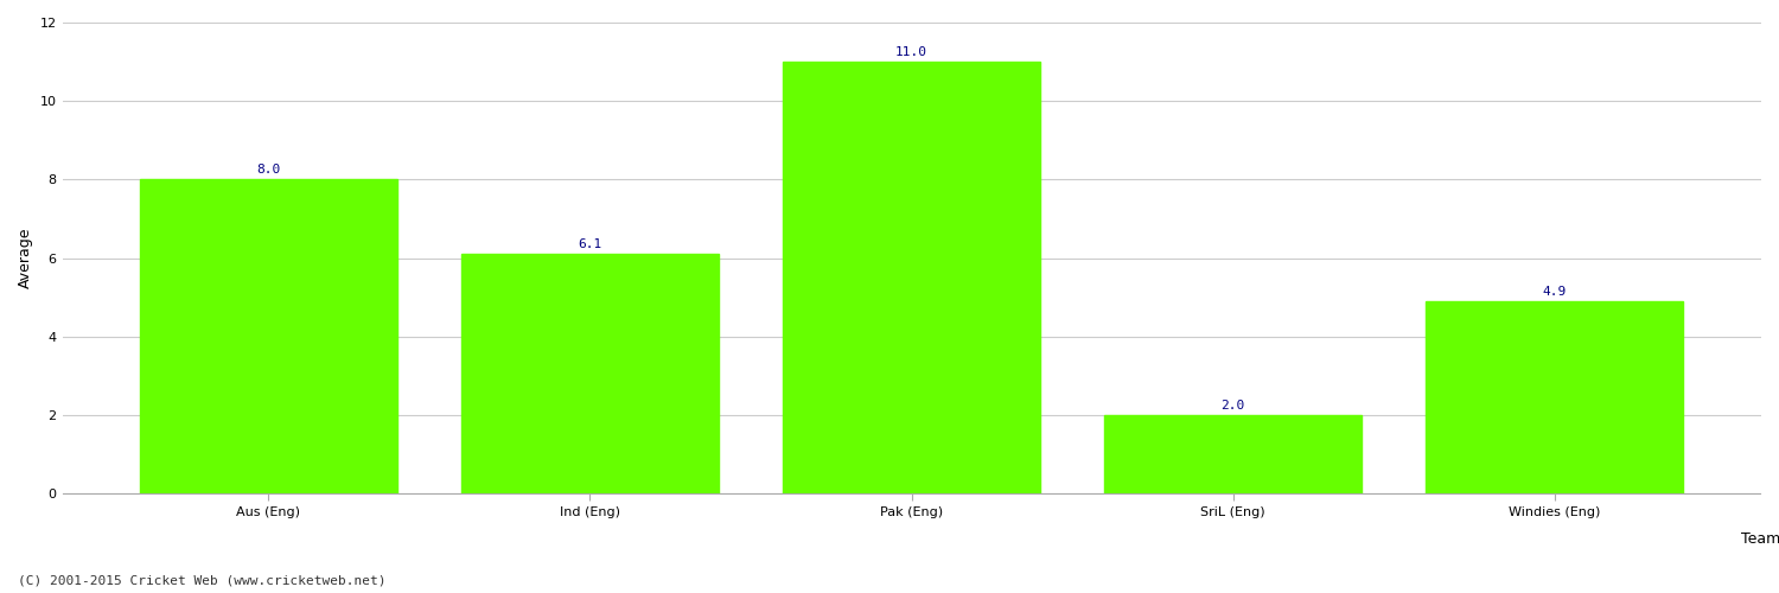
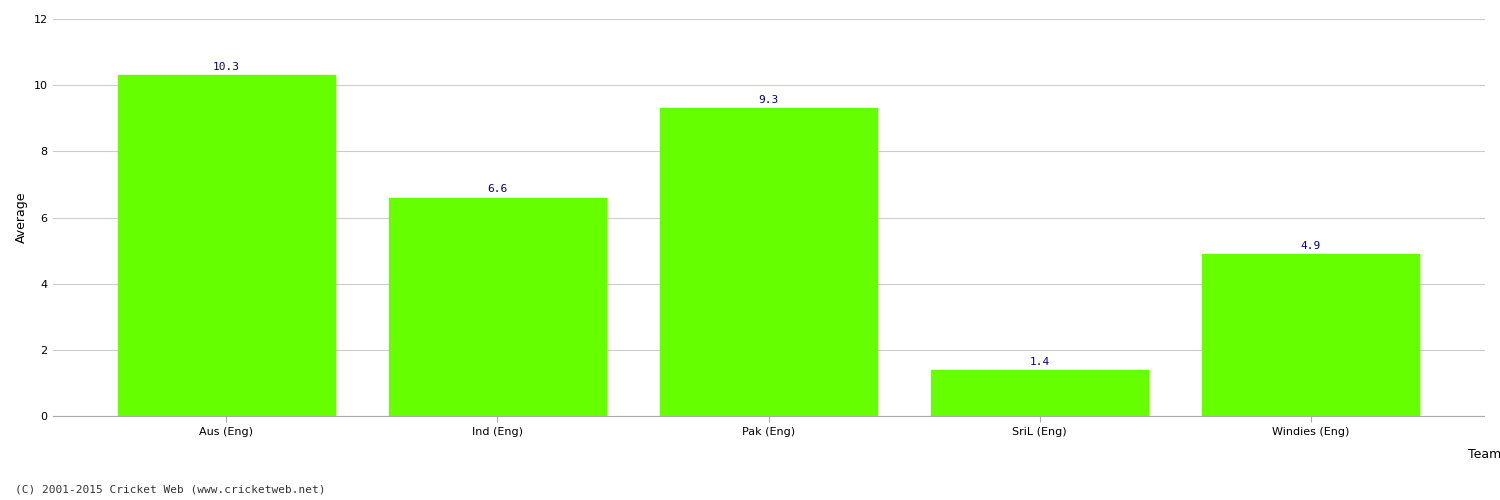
Aus (Eng): 8.0 -> 10.3
Ind (Eng): 6.1 -> 6.6
Pak (Eng): 11.0 -> 9.3
SriL (Eng): 2.0 -> 1.4
